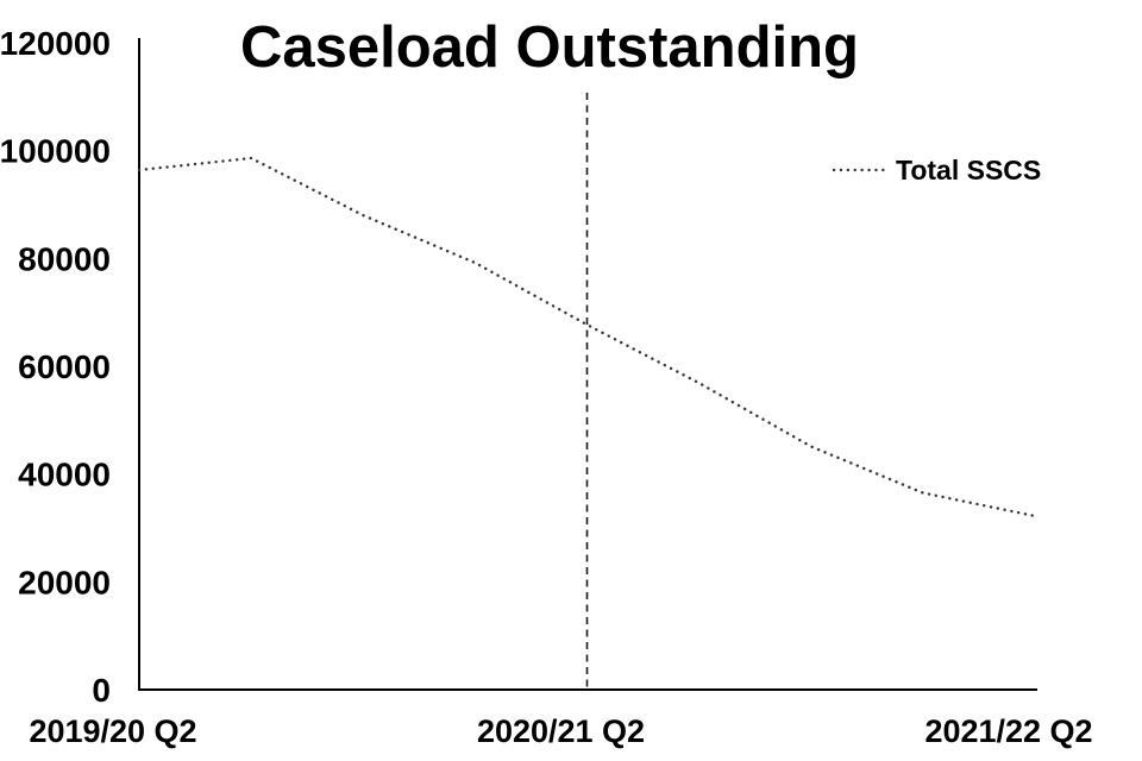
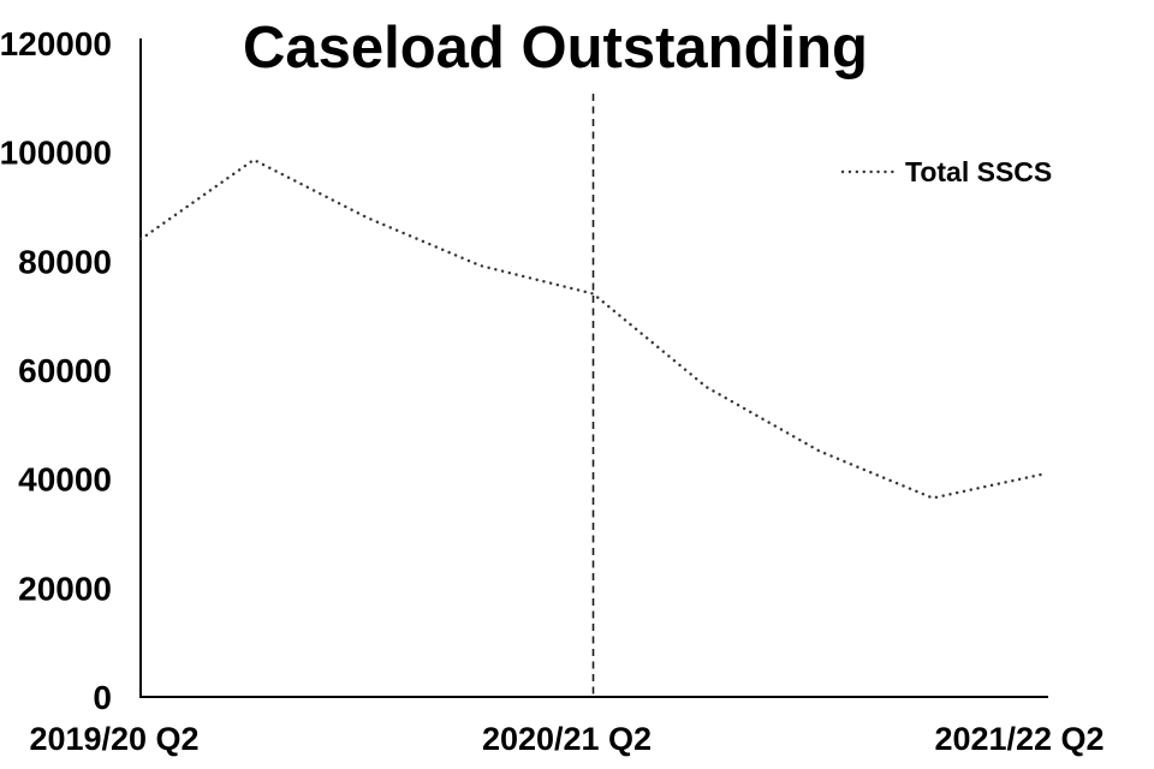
2019/20 Q2: 96000 -> 84000
2020/21 Q2: 68000 -> 74000
2021/22 Q2: 32000 -> 41000
